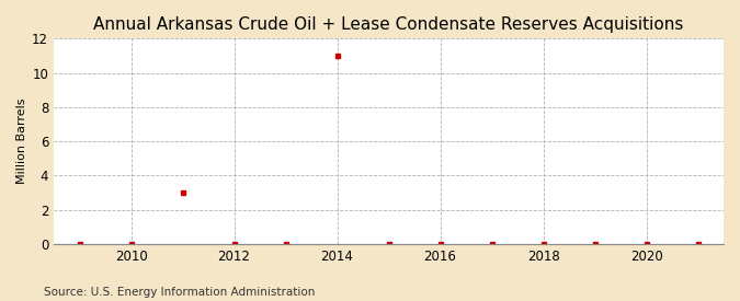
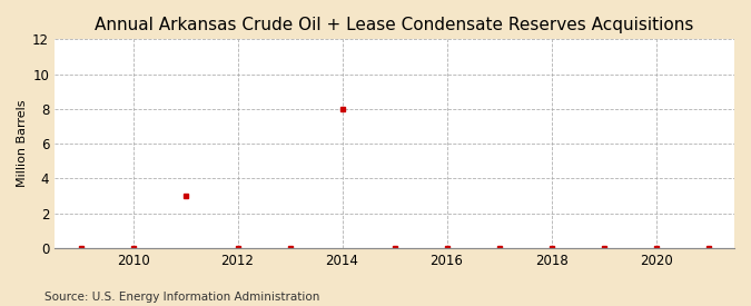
2014: 11 -> 8
